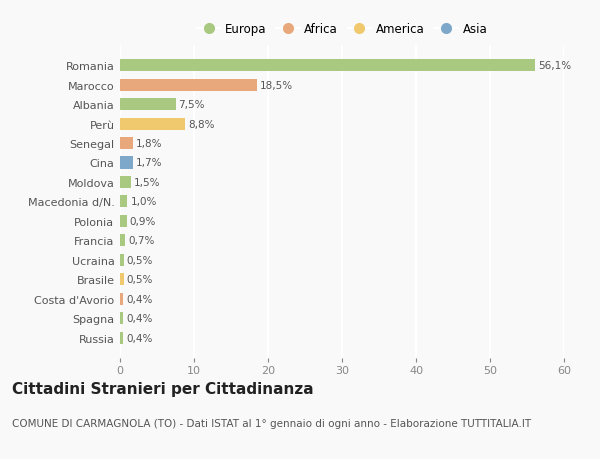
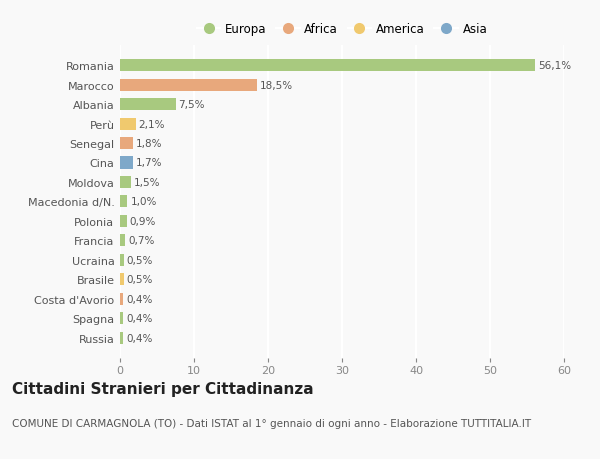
Perù: 8,8% -> 2,1%
